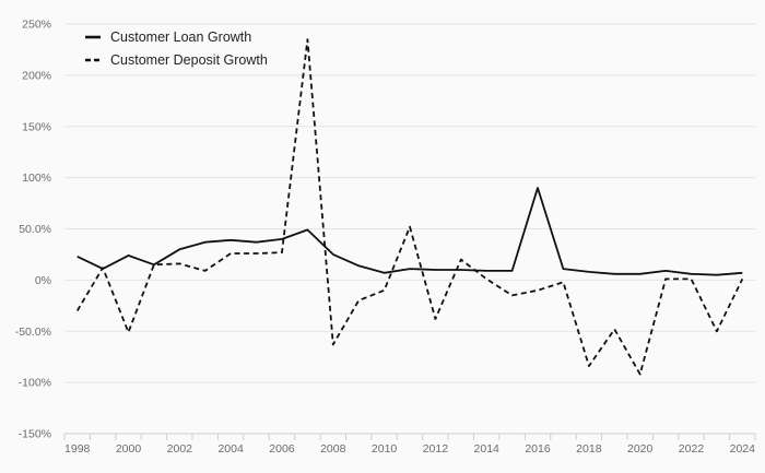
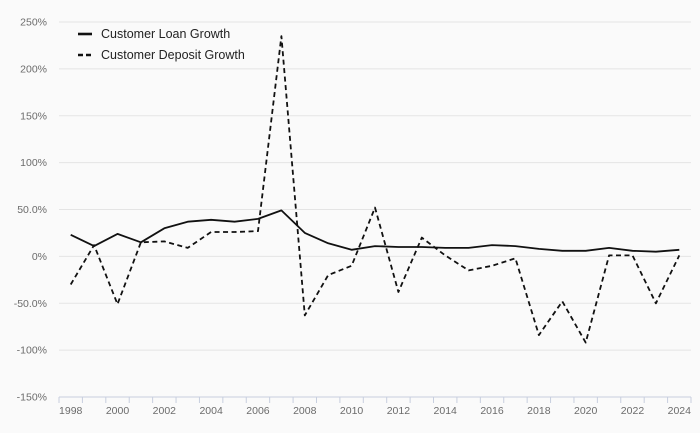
Customer Loan Growth/2016: 90% -> 10%
